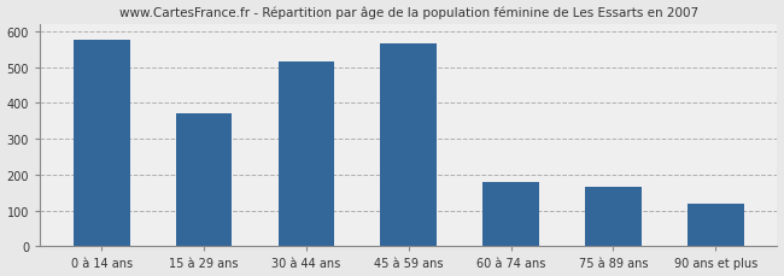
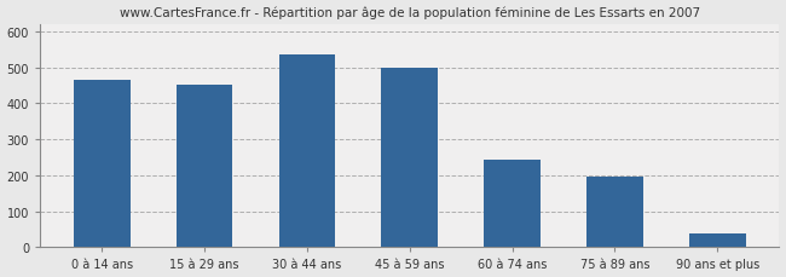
0 à 14 ans: 575 -> 465
15 à 29 ans: 370 -> 452
30 à 44 ans: 515 -> 535
45 à 59 ans: 565 -> 500
60 à 74 ans: 180 -> 245
75 à 89 ans: 165 -> 197
90 ans et plus: 120 -> 37
